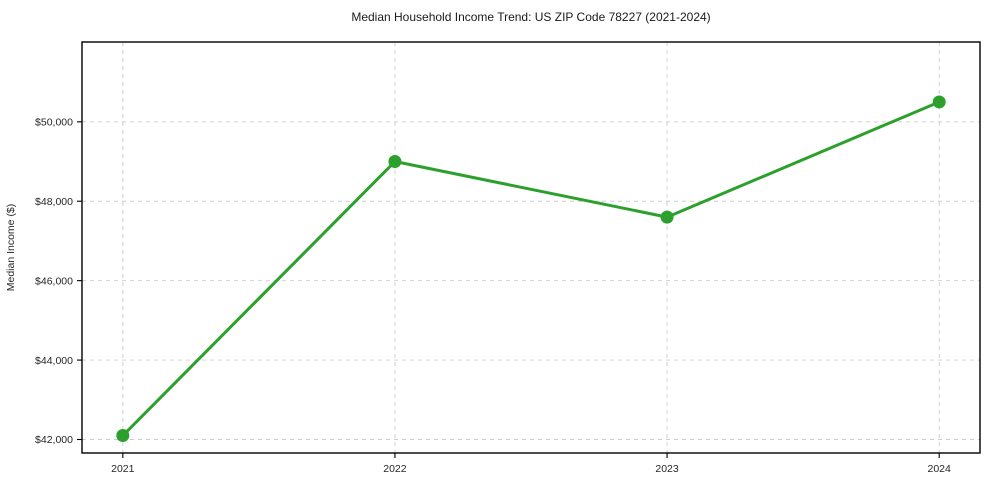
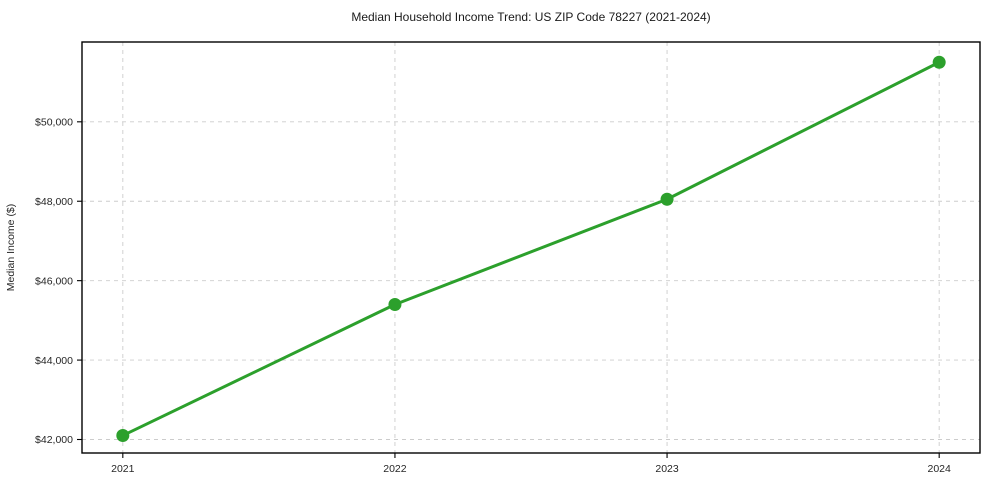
2022: $49000 -> $45400
2023: $47600 -> $48000
2024: $50500 -> $51500
